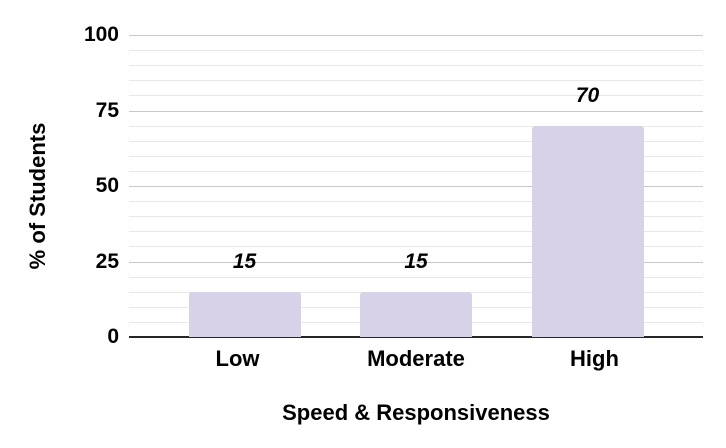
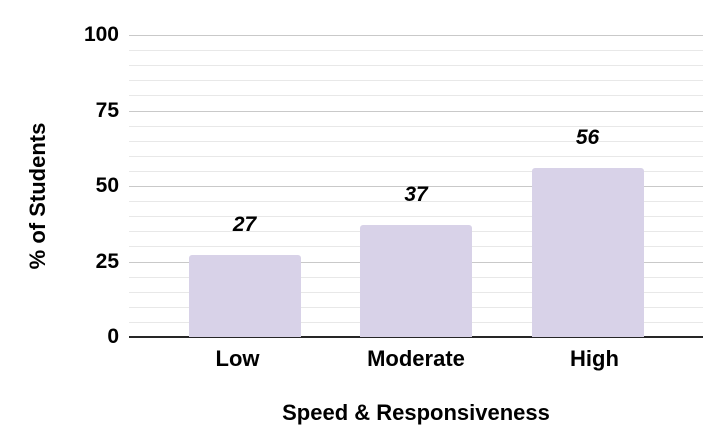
Low: 15 -> 27
Moderate: 15 -> 37
High: 70 -> 56
